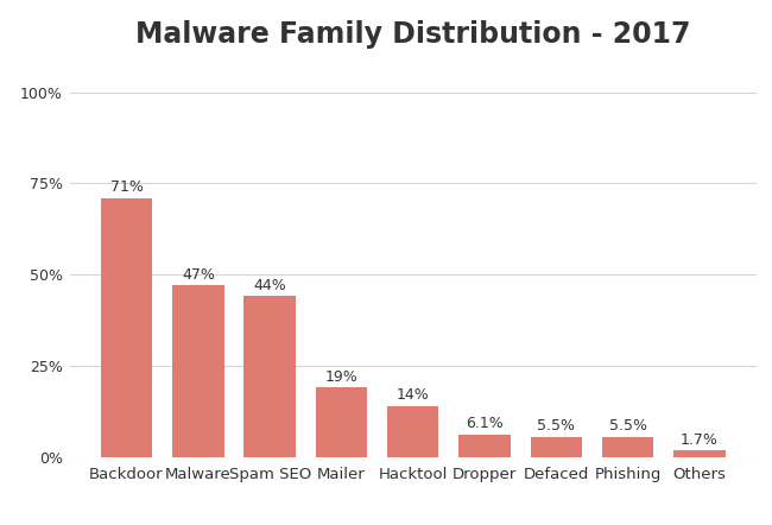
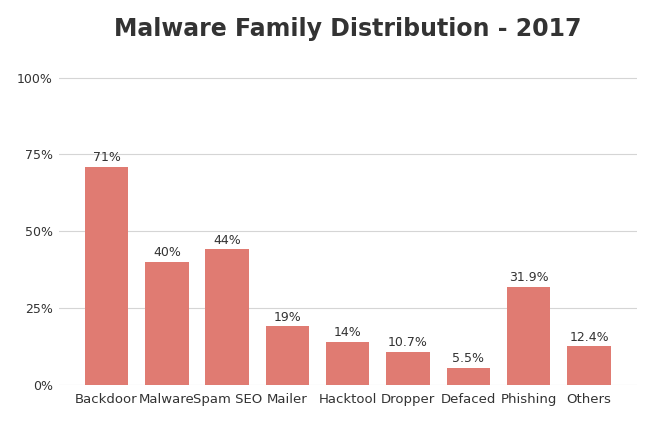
Malware: 47% -> 40%
Dropper: 6.1% -> 10.7%
Phishing: 5.5% -> 31.9%
Others: 1.7% -> 12.4%
